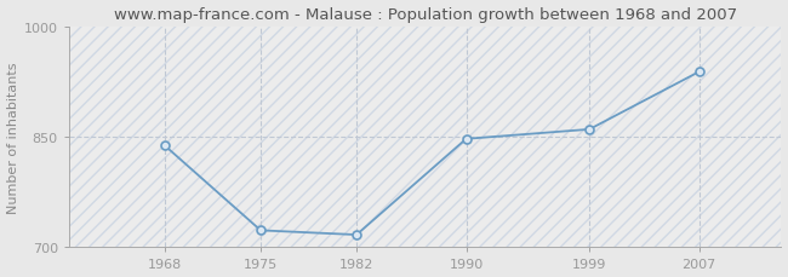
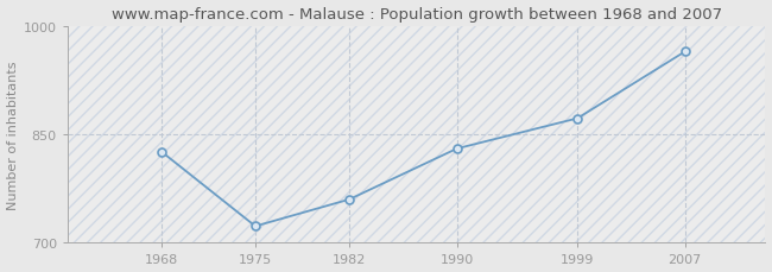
1968: 838 -> 826
1982: 717 -> 760
1990: 847 -> 830
1999: 860 -> 872
2007: 938 -> 964
